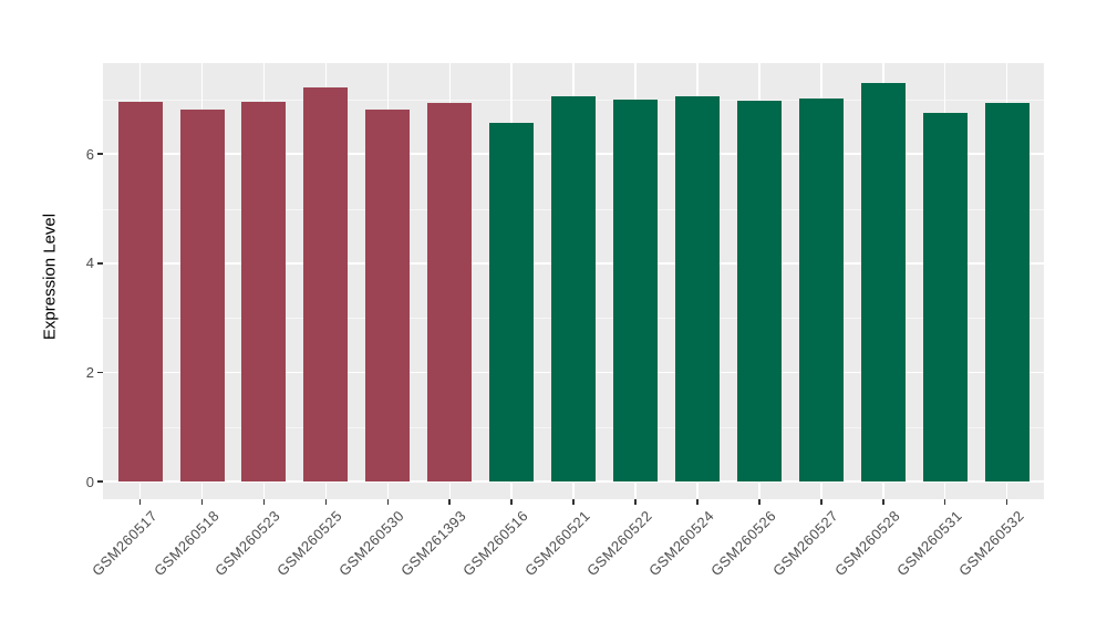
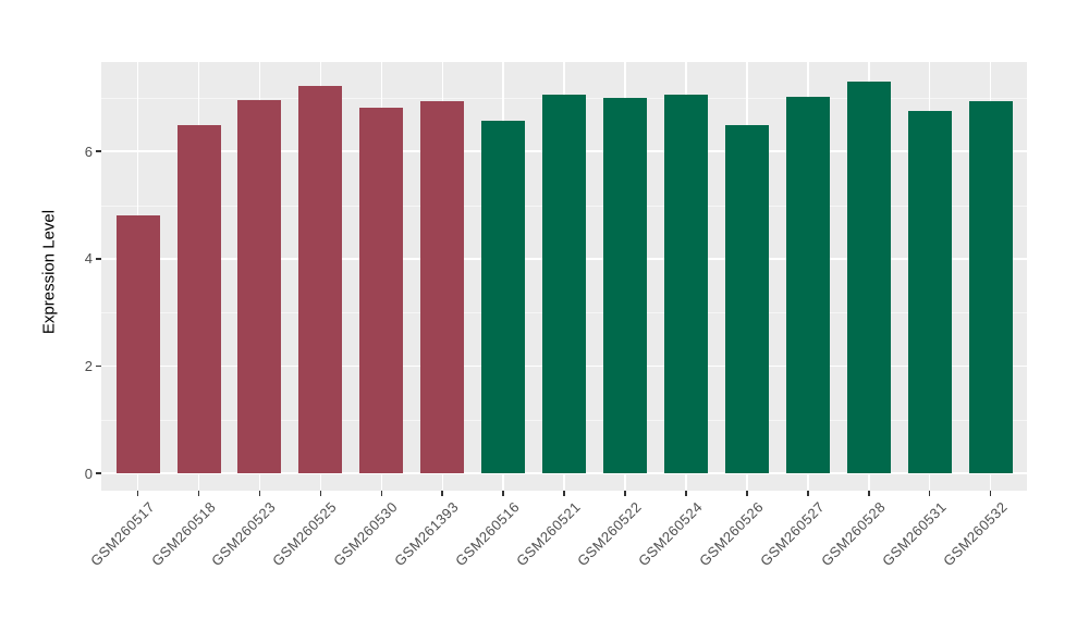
GSM260517: 7.0 -> 4.8
GSM260518: 6.8 -> 6.5
GSM260526: 7.0 -> 6.5
